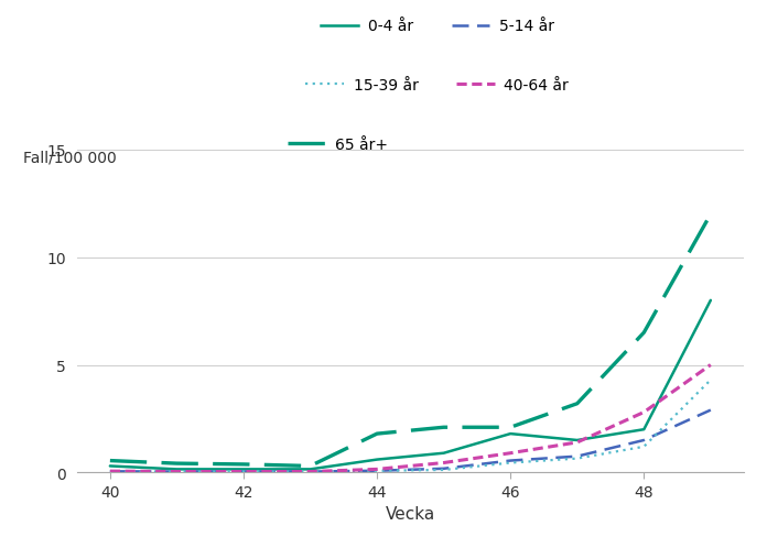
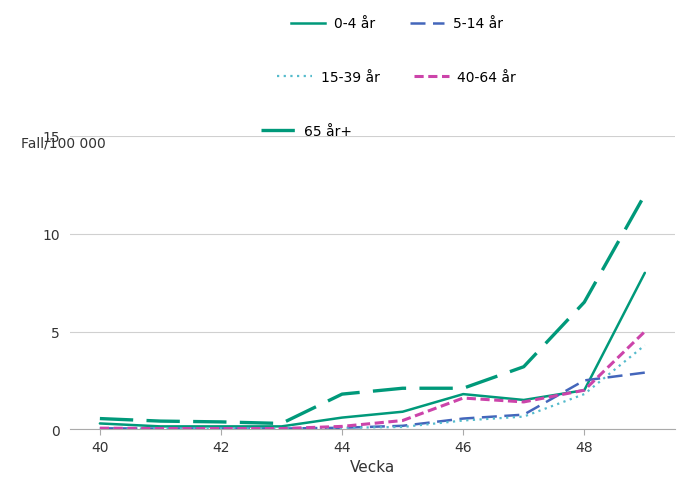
40-64 år/46: 0.9 -> 1.6
5-14 år/48: 1.5 -> 2.5
15-39 år/48: 1.2 -> 1.8
40-64 år/48: 2.8 -> 2.0
